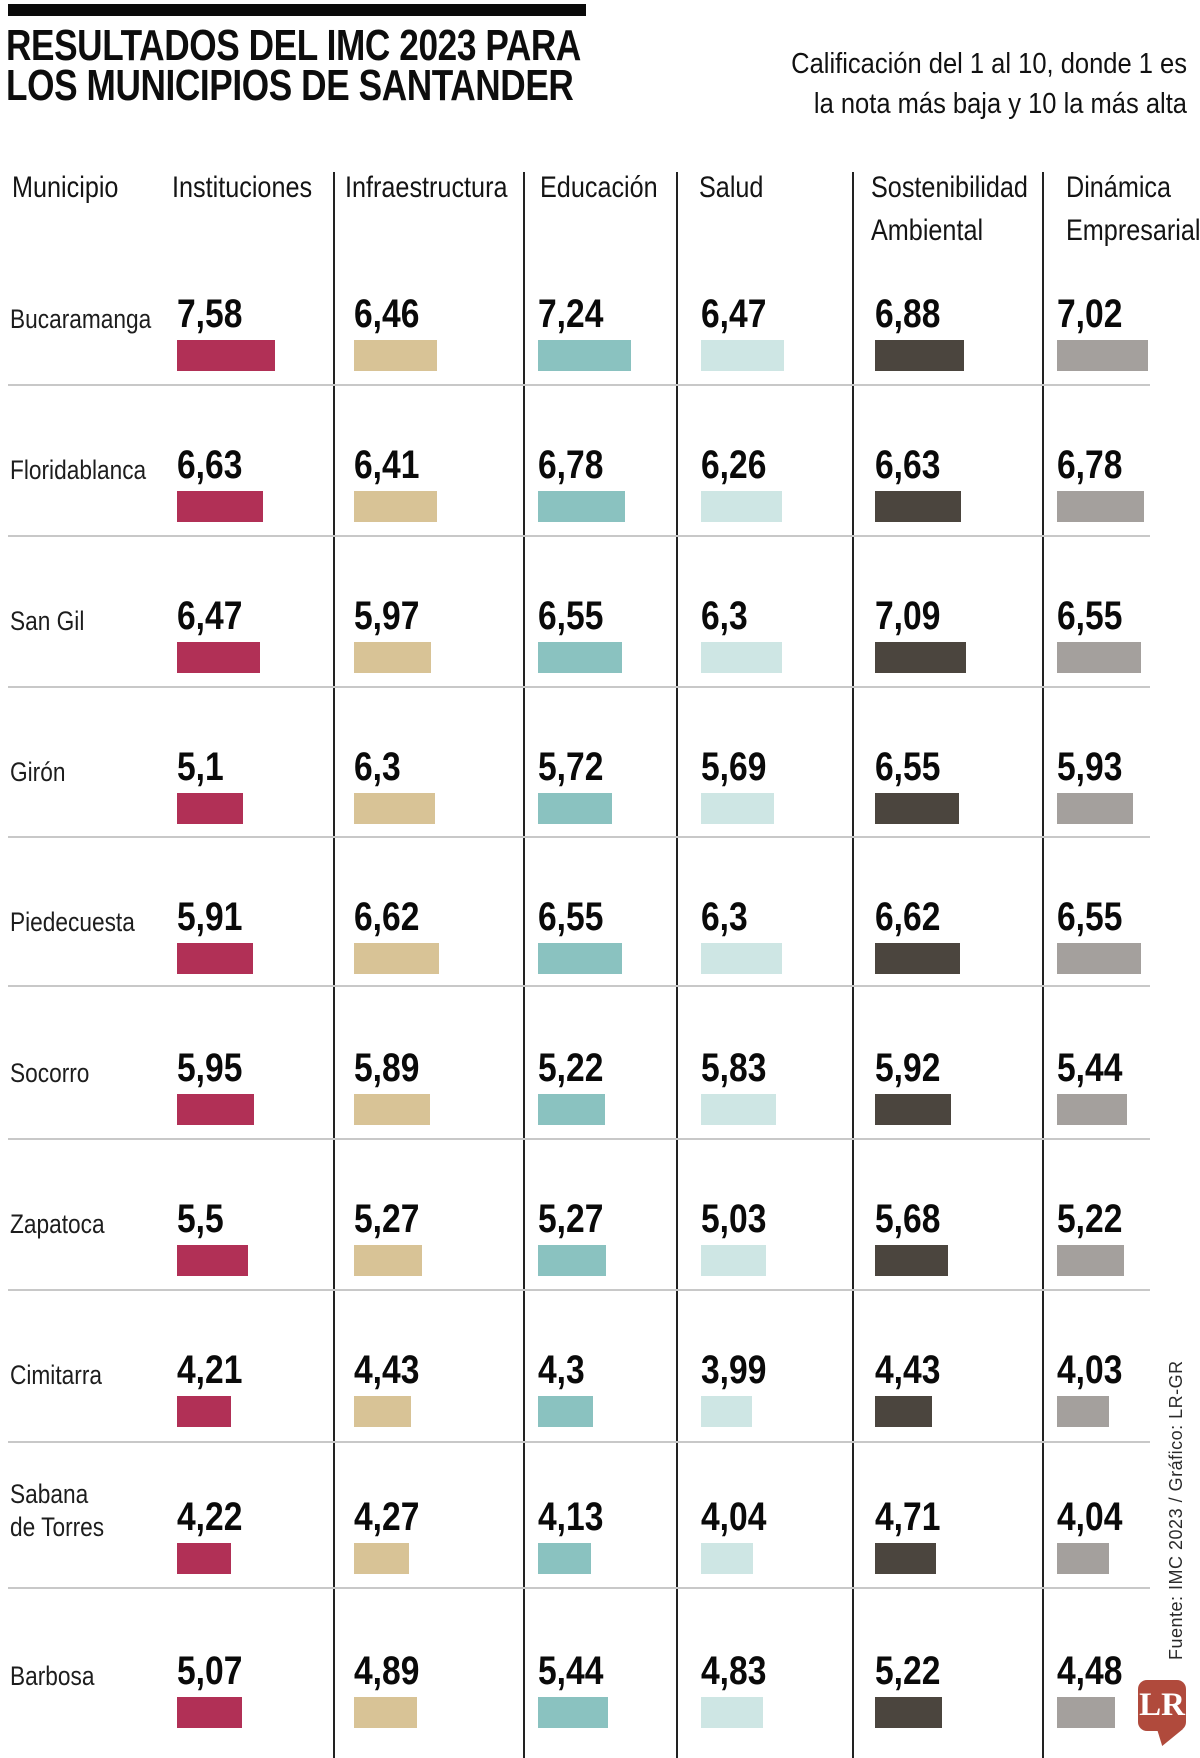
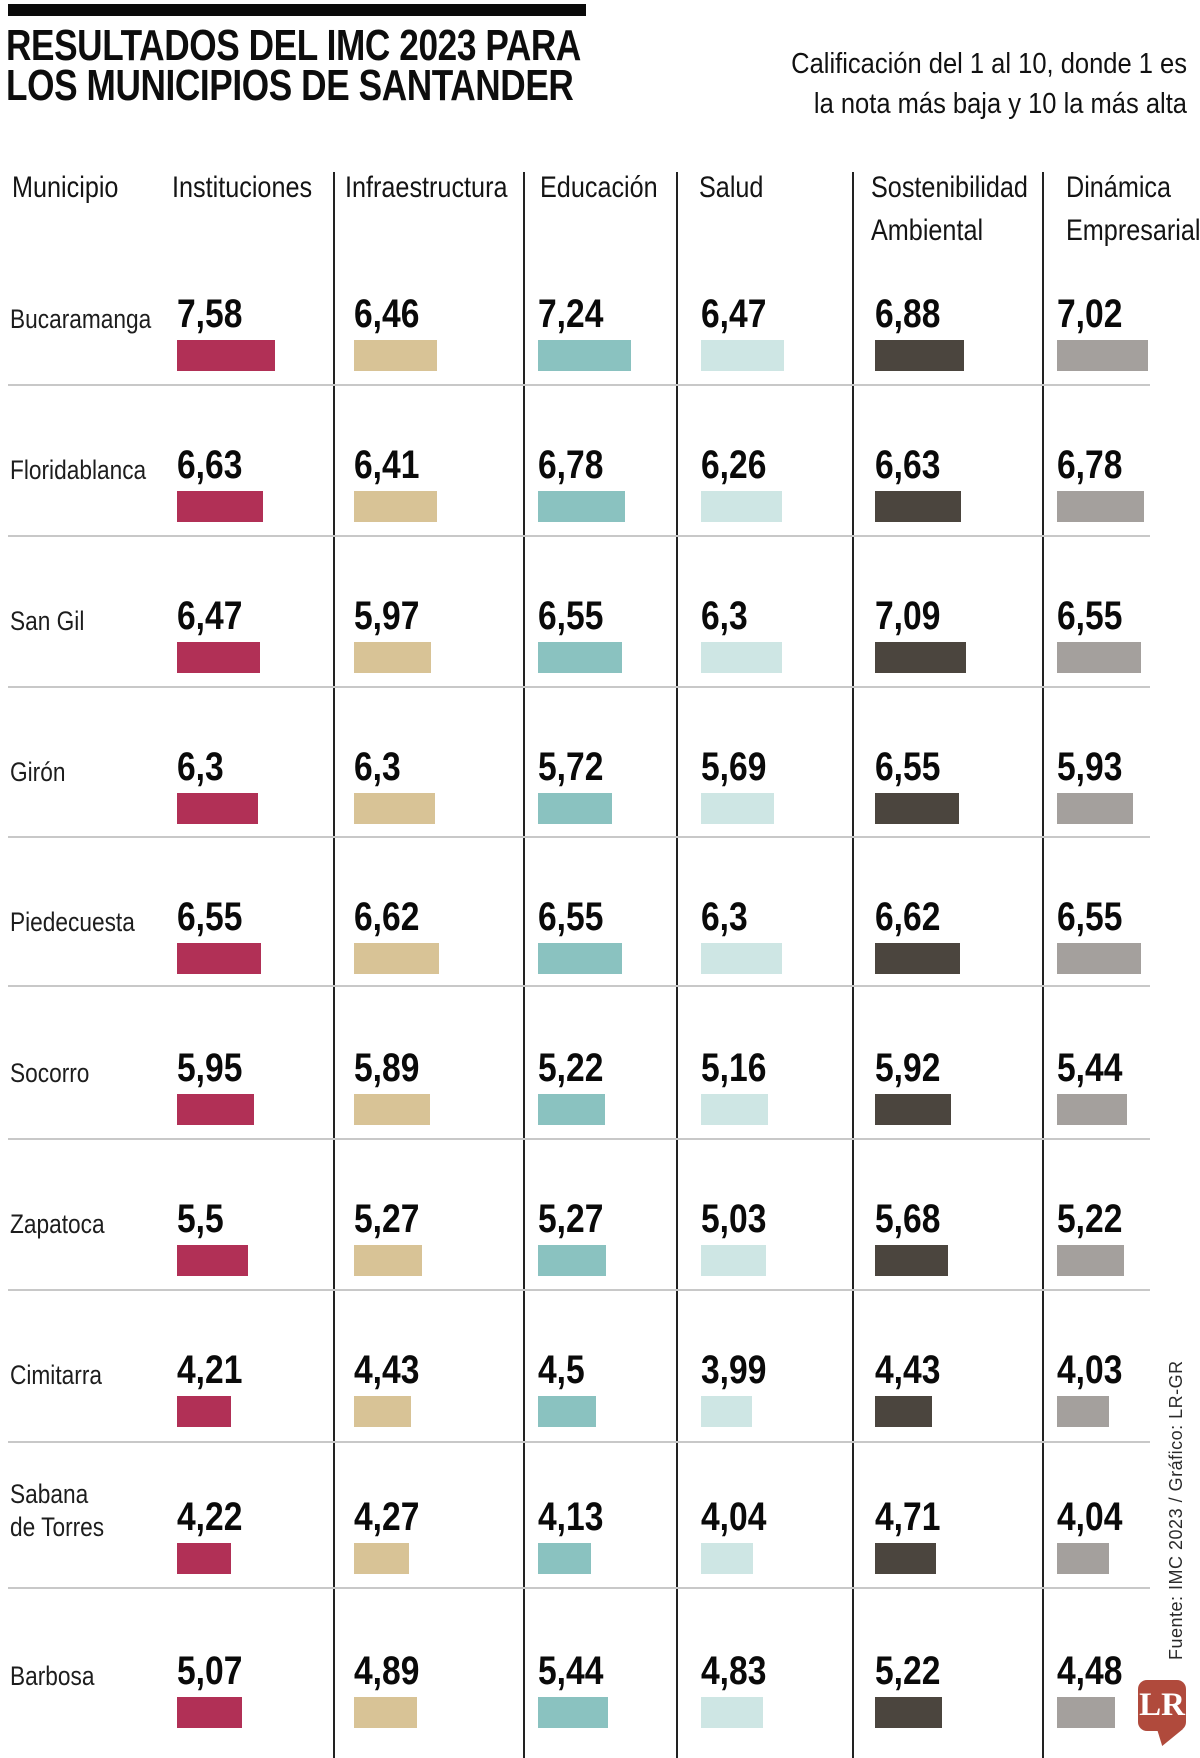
Instituciones/Girón: 5,1 -> 6,3
Instituciones/Piedecuesta: 5,91 -> 6,55
Salud/Socorro: 5,83 -> 5,16
Educación/Cimitarra: 4,3 -> 4,5
